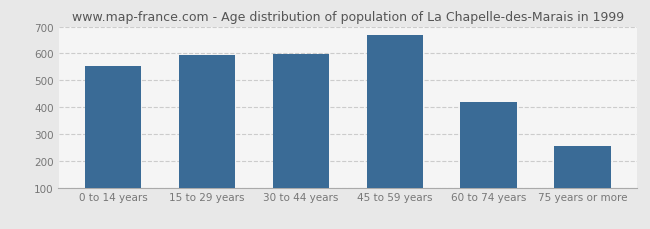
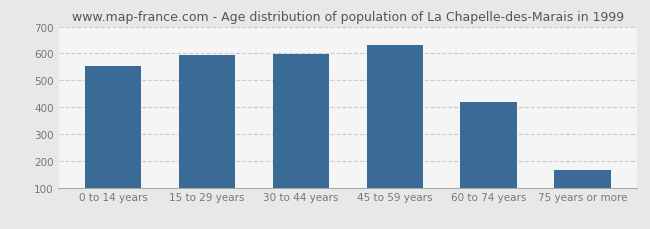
45 to 59 years: 670 -> 630
75 years or more: 255 -> 165
